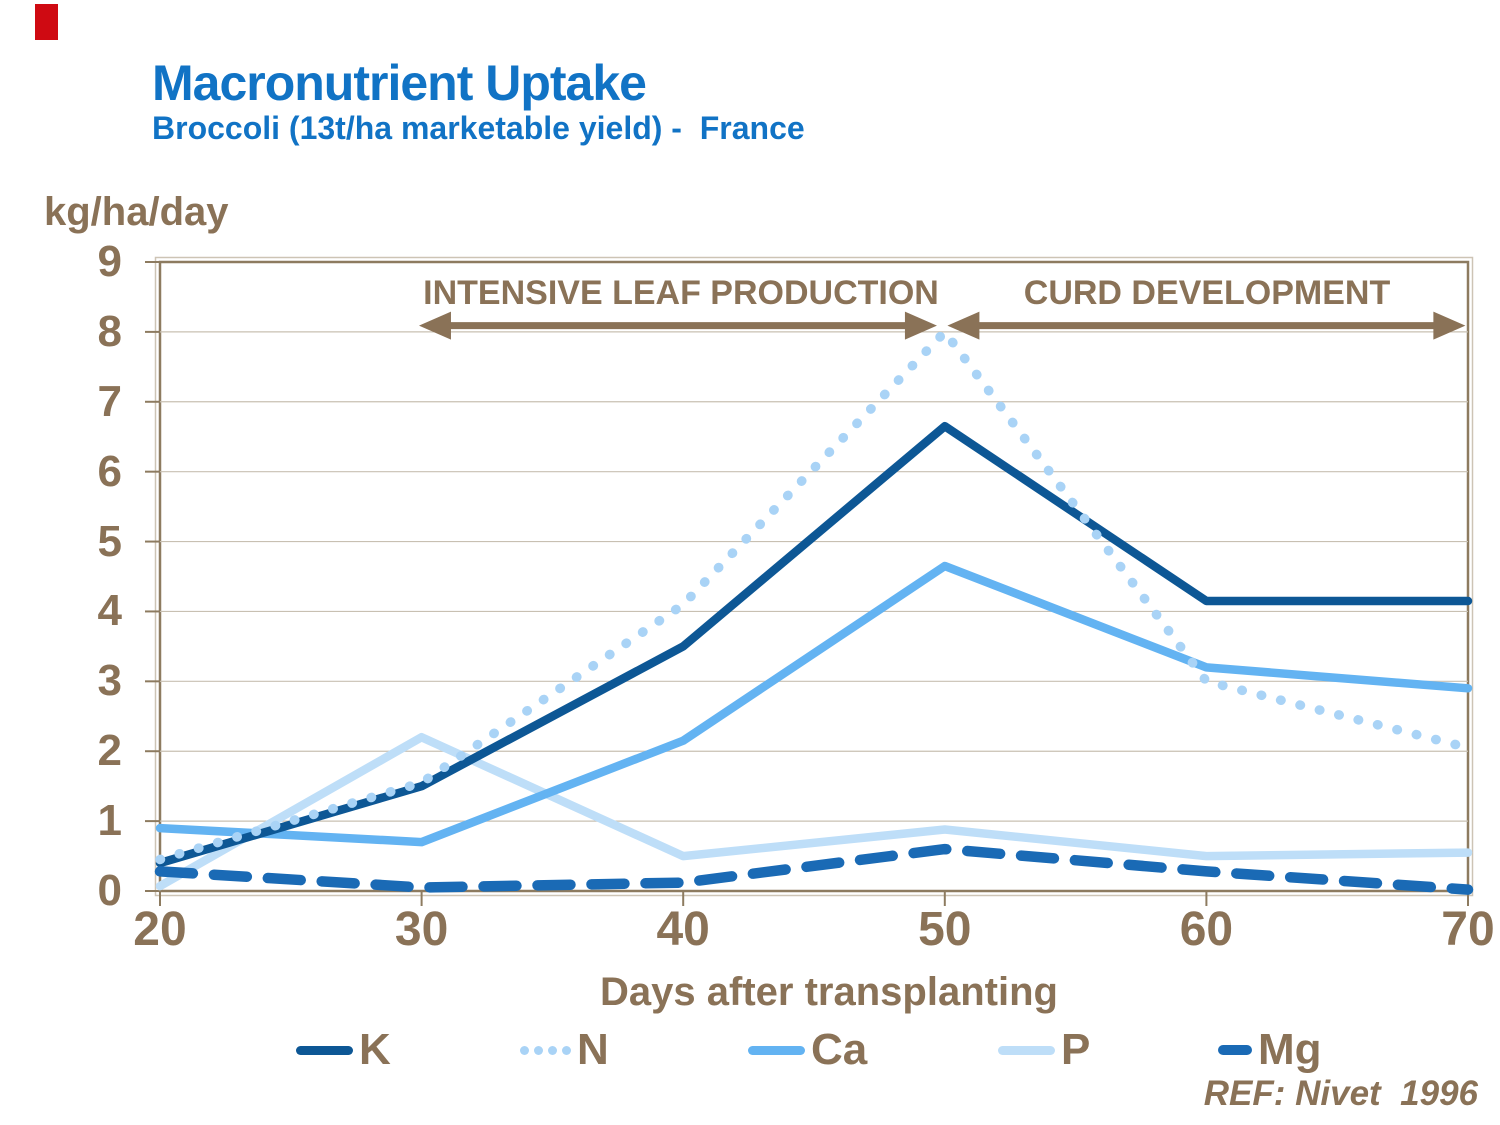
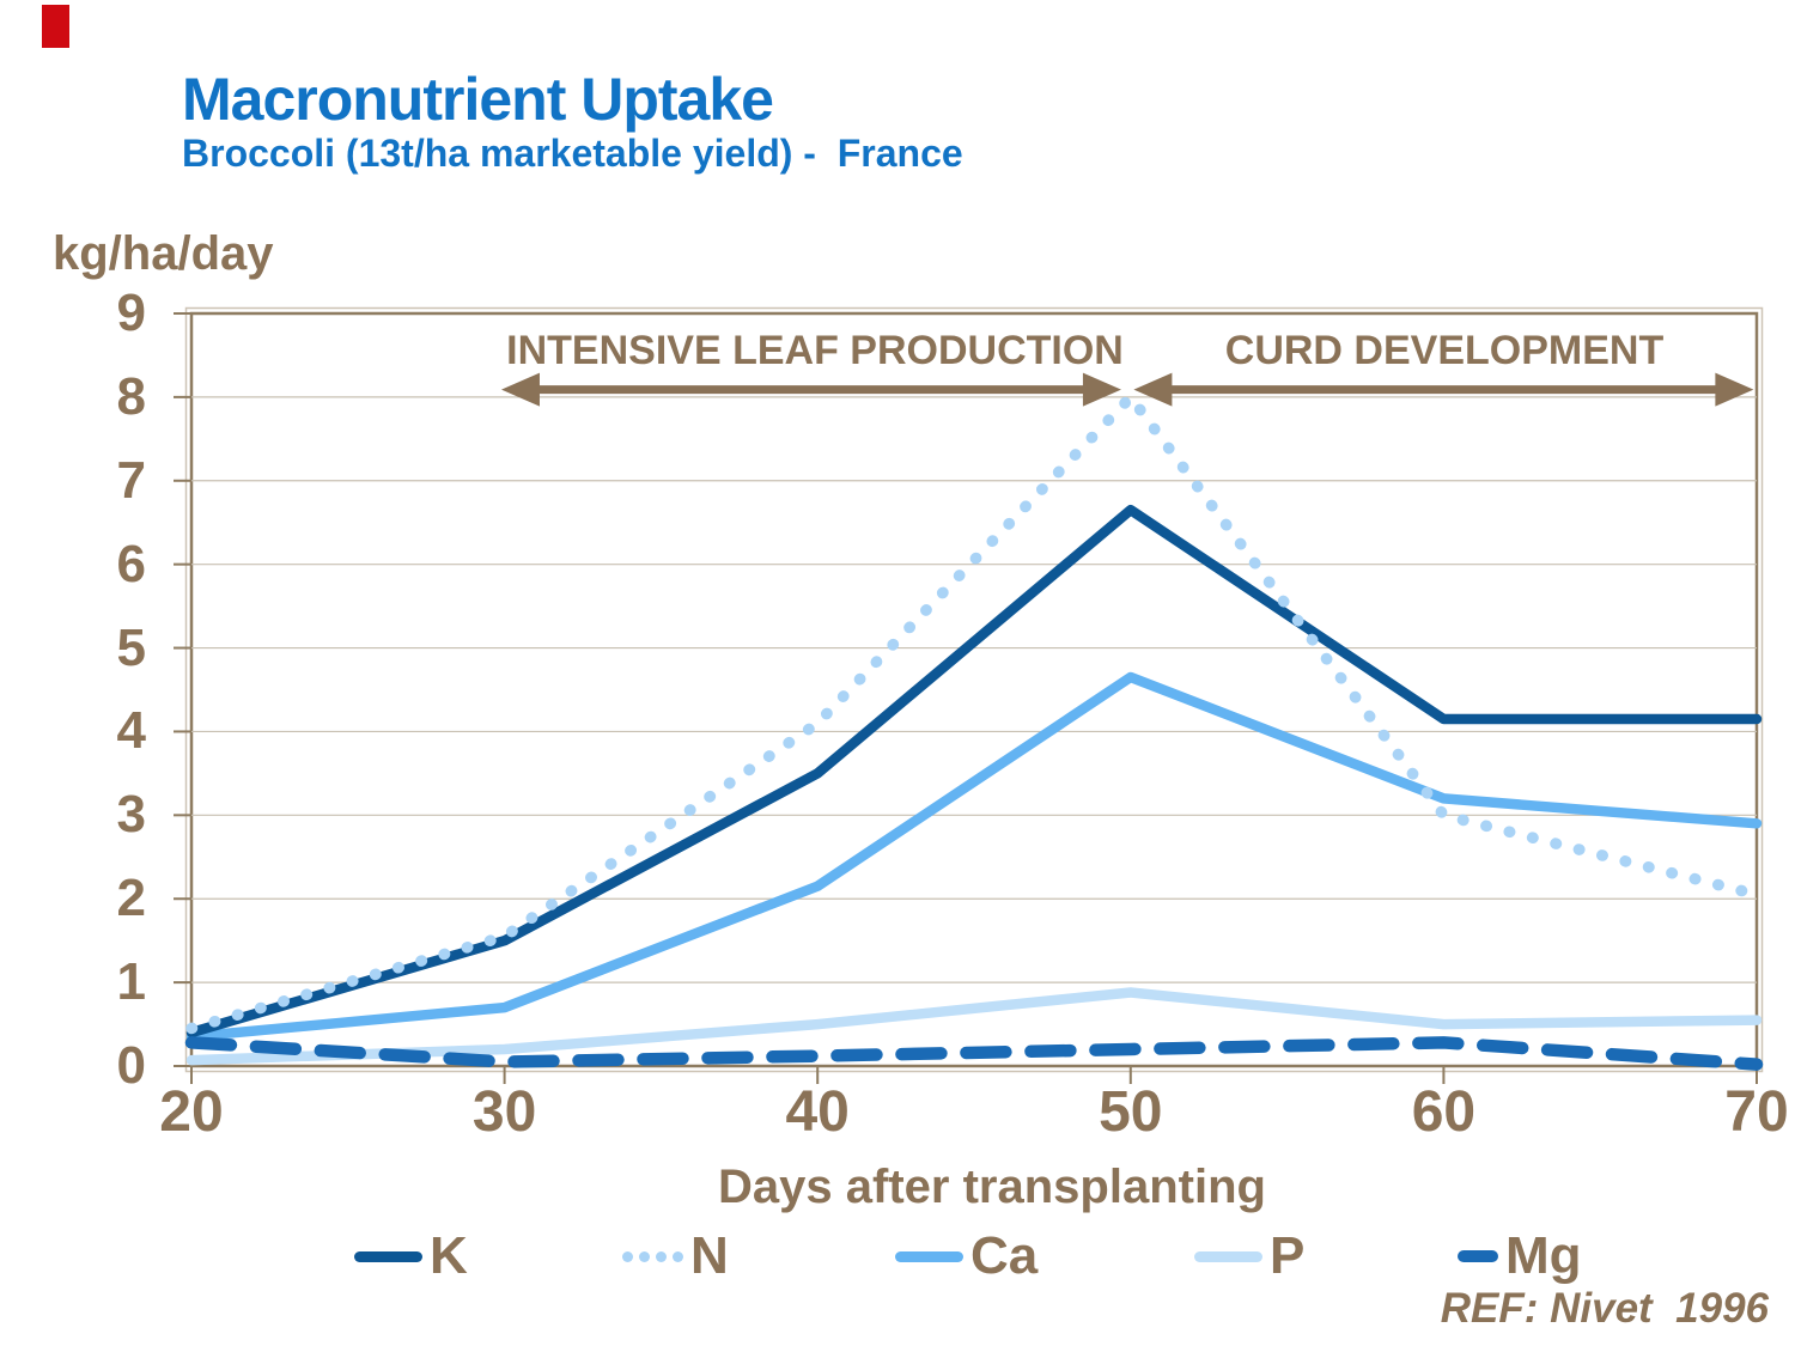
Ca/20: 0.9 -> 0.3
P/30: 2.2 -> 0.2
Mg/50: 0.6 -> 0.2
